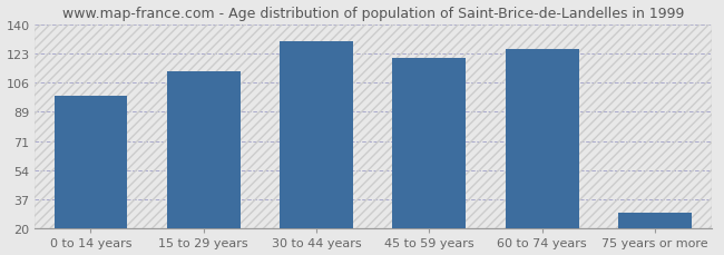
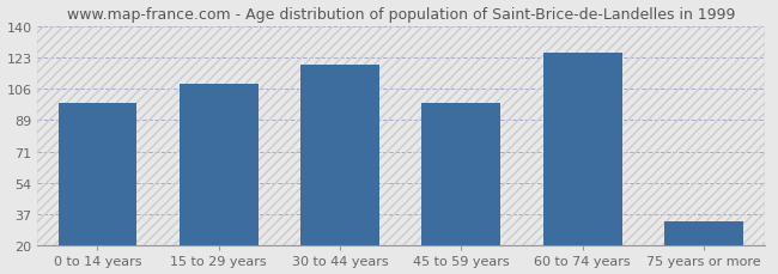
15 to 29 years: 112 -> 108
30 to 44 years: 130 -> 119
45 to 59 years: 120 -> 98
75 years or more: 29 -> 33
